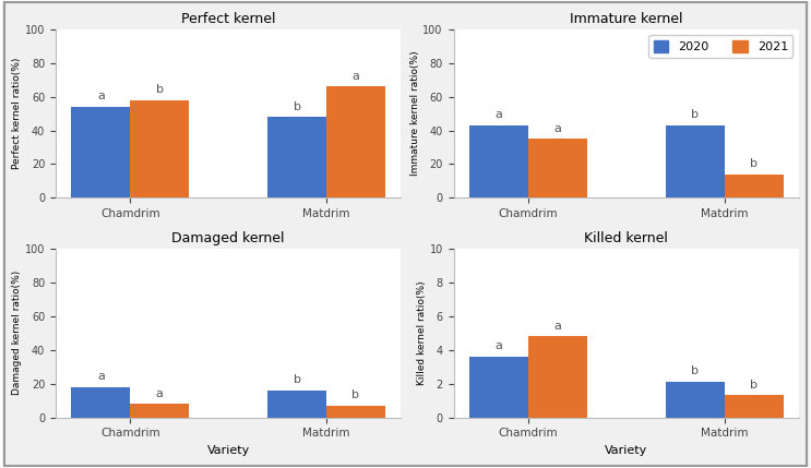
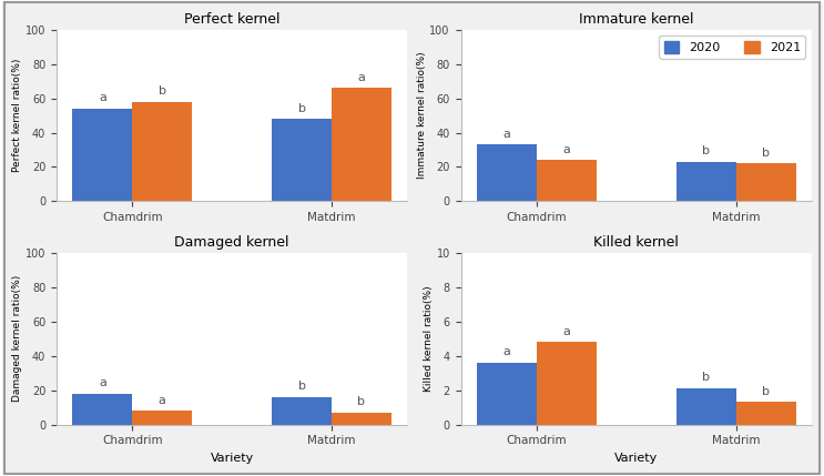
Immature kernel/2020/Chamdrim: 43 -> 33
Immature kernel/2021/Chamdrim: 35 -> 24
Immature kernel/2020/Matdrim: 43 -> 23
Immature kernel/2021/Matdrim: 14 -> 22
